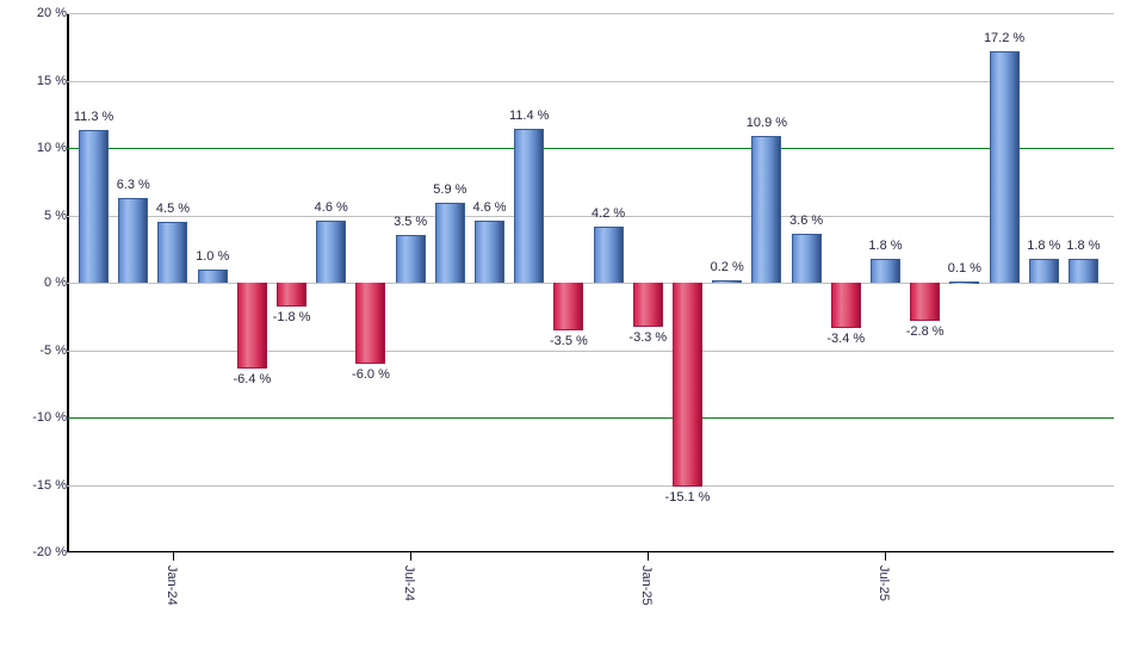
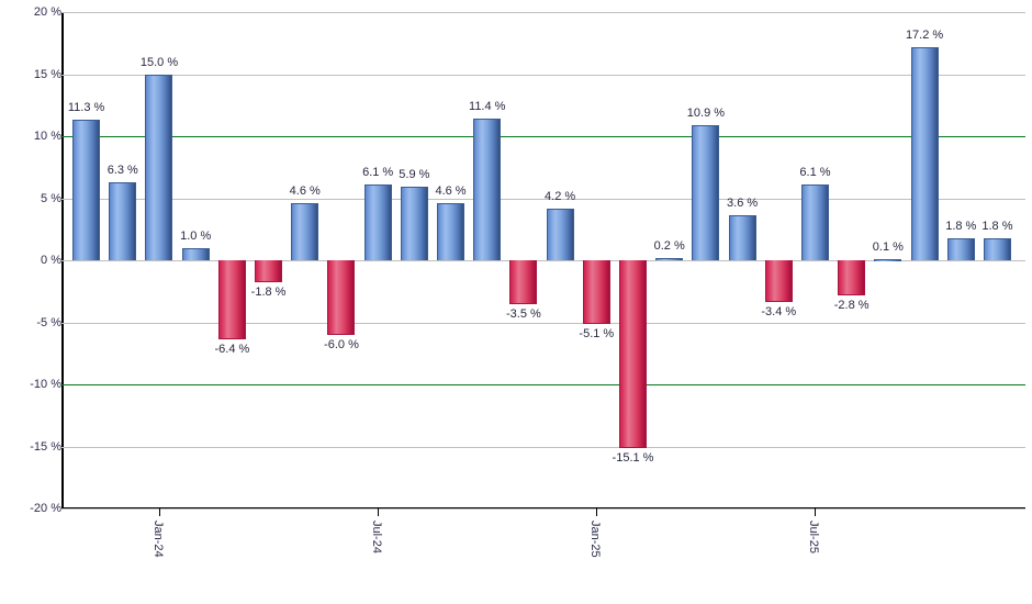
Jan-24: 4.5 -> 15.0
Jul-24: 3.5 -> 6.1
Jan-25: -3.3 -> -5.1
Jul-25: 1.8 -> 6.1
